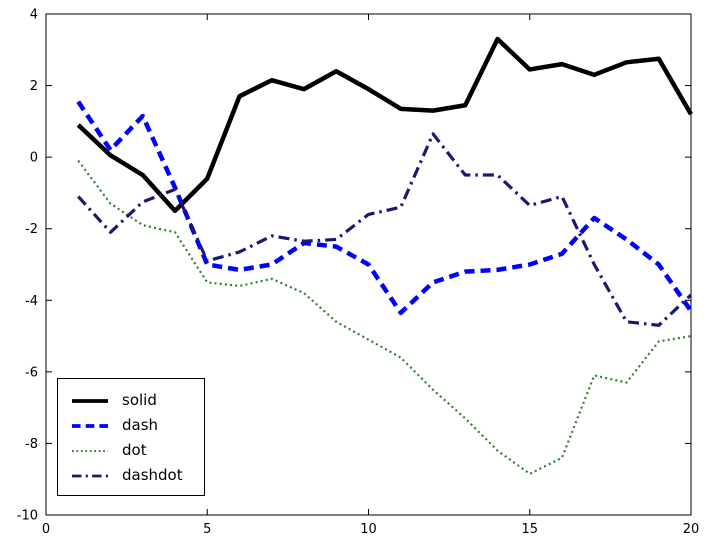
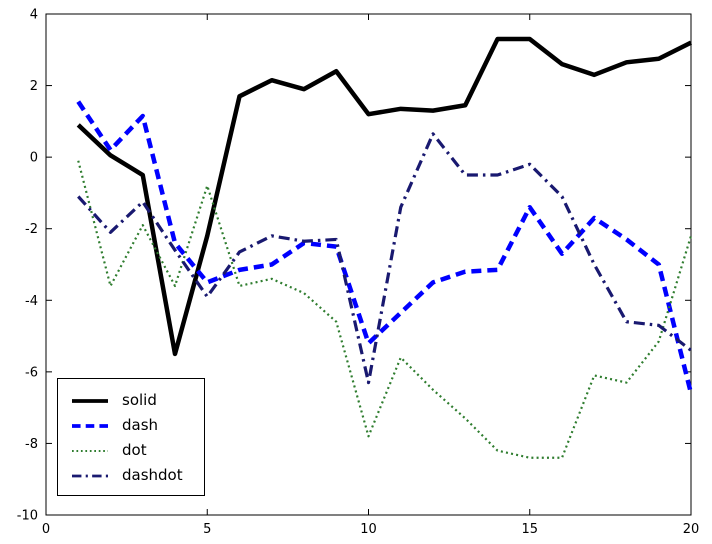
dot/2: -1.3 -> -3.6
solid/4: -1.5 -> -5.5
dash/4: -0.8 -> -2.4
dot/4: -2.1 -> -3.6
dashdot/4: -0.9 -> -2.6
solid/5: -0.6 -> -2.2
dash/5: -3.0 -> -3.5
dot/5: -3.5 -> -0.8
dashdot/5: -2.9 -> -3.9
solid/10: 1.9 -> 1.2
dash/10: -3.0 -> -5.2
dot/10: -5.1 -> -7.8
dashdot/10: -1.6 -> -6.3
solid/15: 2.5 -> 3.3
dash/15: -3.0 -> -1.4
dot/15: -8.8 -> -8.4
dashdot/15: -1.4 -> -0.2
solid/20: 1.2 -> 3.2
dash/20: -4.3 -> -6.6
dot/20: -5.0 -> -2.2
dashdot/20: -3.9 -> -5.4
